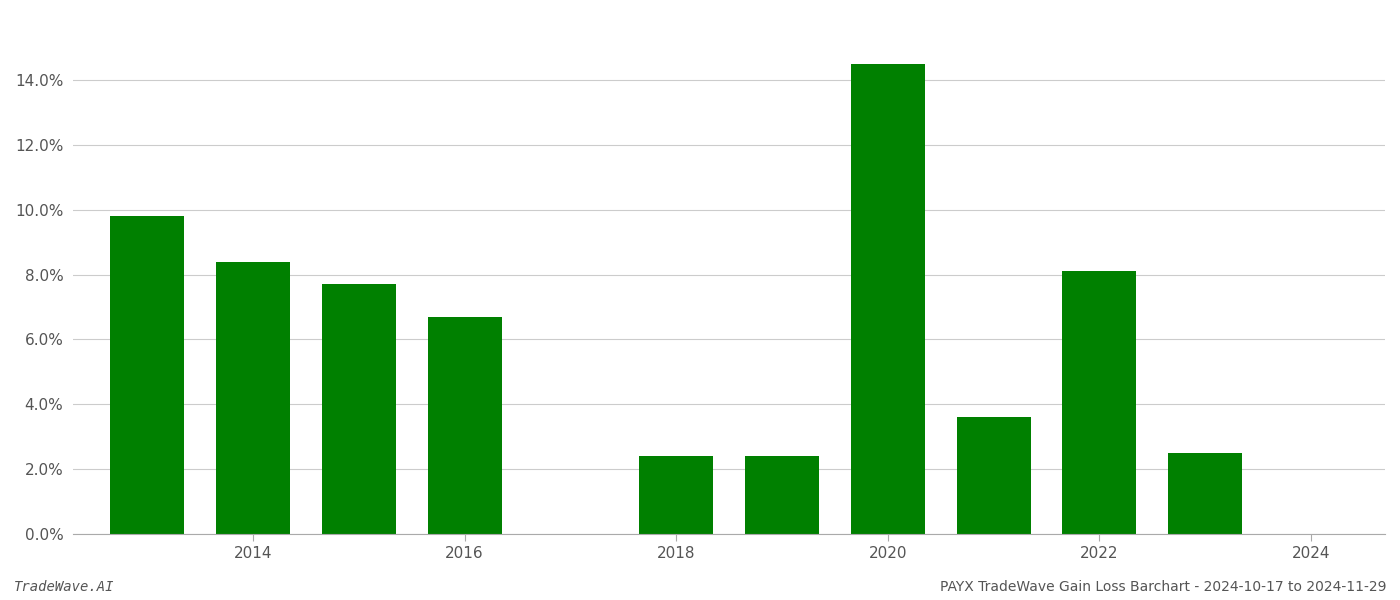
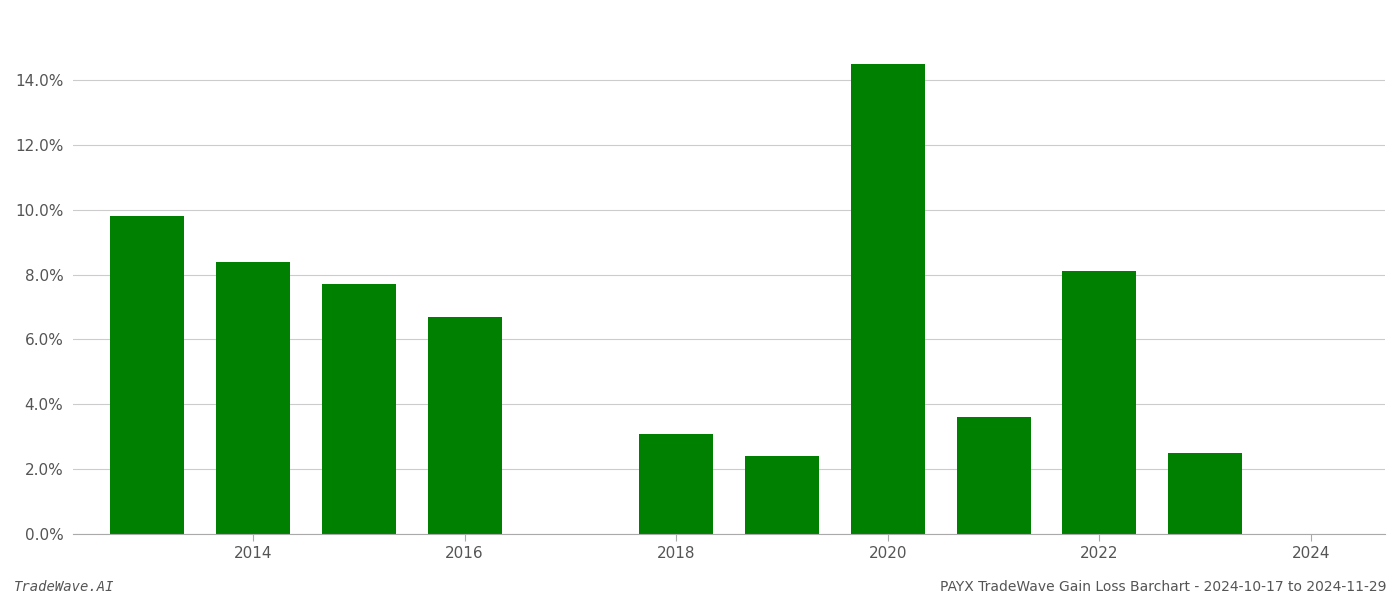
2018: 2.4% -> 3.1%
